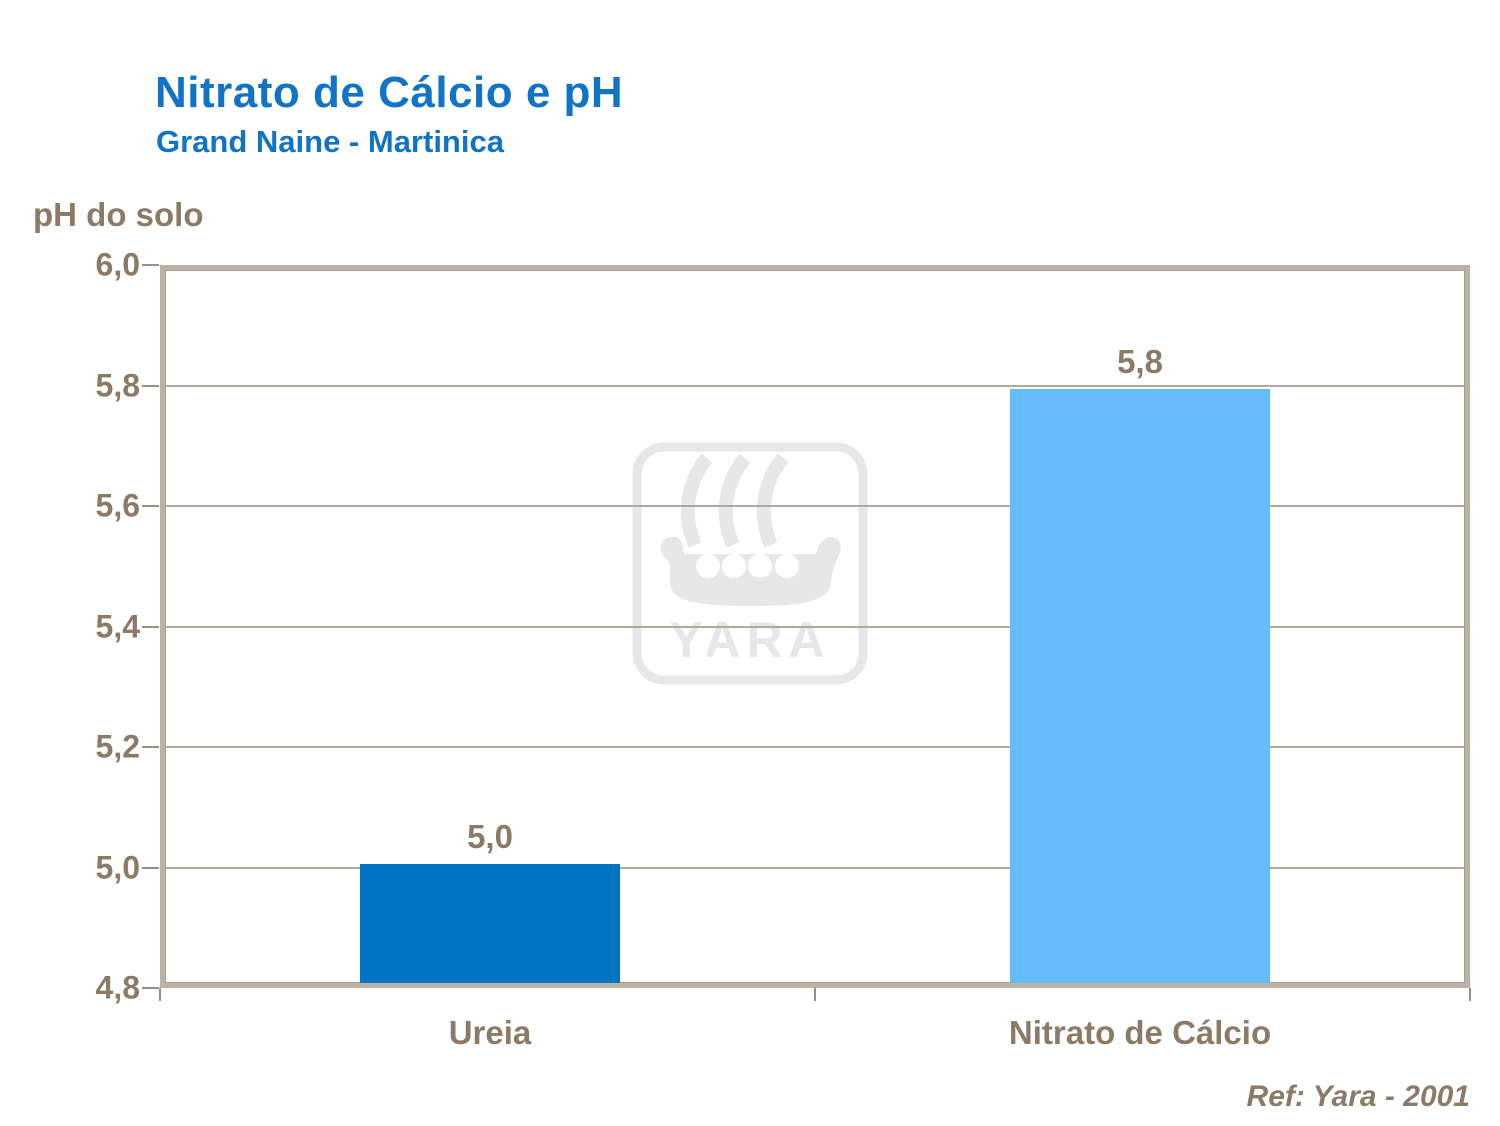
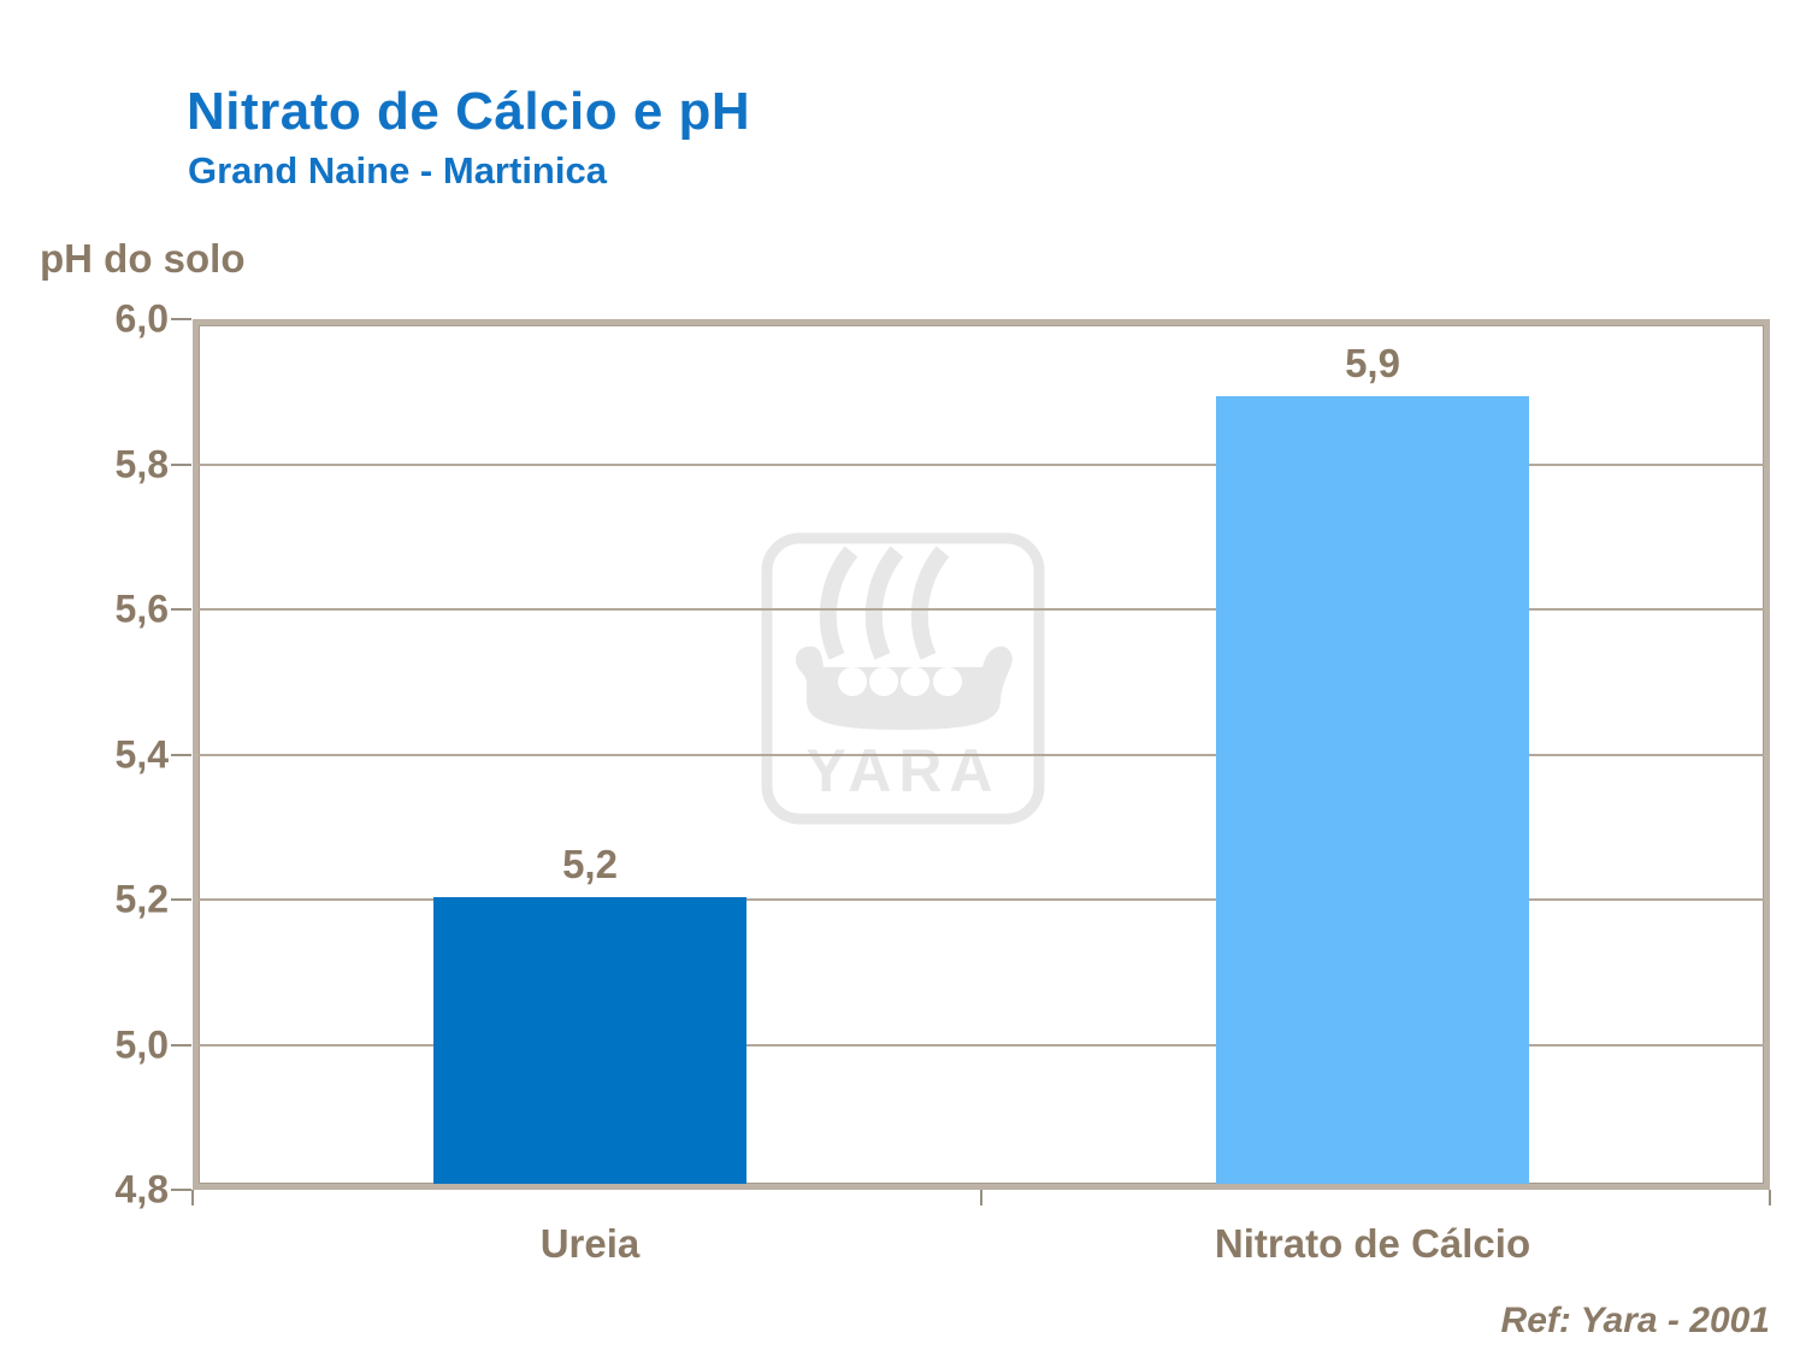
Ureia: 5,0 -> 5,2
Nitrato de Cálcio: 5,8 -> 5,9
